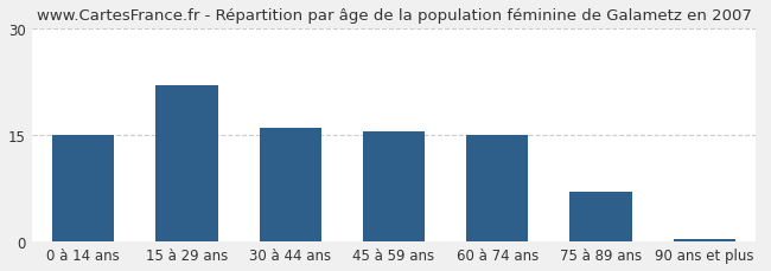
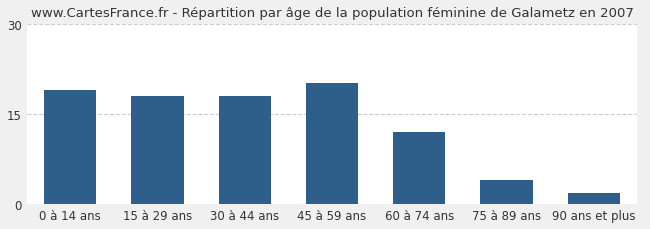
0 à 14 ans: 15.0 -> 19.0
15 à 29 ans: 22.0 -> 18.0
30 à 44 ans: 16.0 -> 18.0
45 à 59 ans: 15.5 -> 20.2
60 à 74 ans: 15.0 -> 12.0
75 à 89 ans: 7.0 -> 4.0
90 ans et plus: 0.3 -> 1.8
